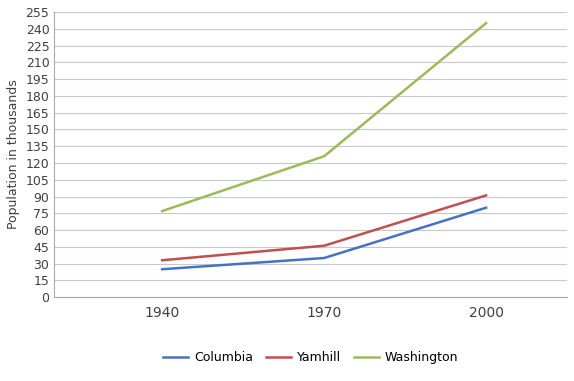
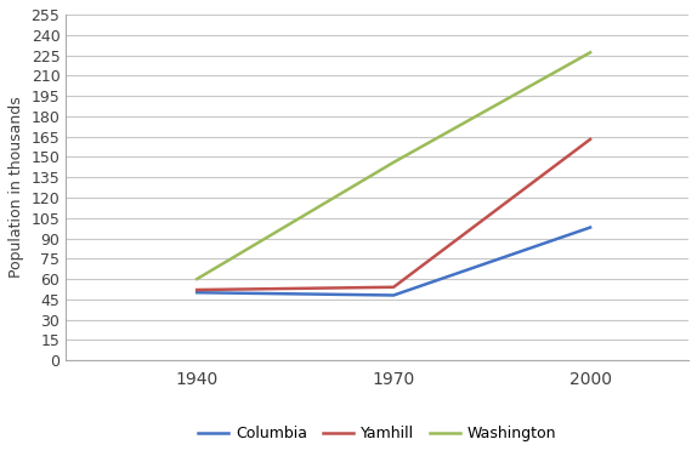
Columbia/1940: 25 -> 50
Yamhill/1940: 33 -> 52
Washington/1940: 77 -> 60
Columbia/1970: 35 -> 48
Yamhill/1970: 46 -> 54
Washington/1970: 126 -> 146
Columbia/2000: 80 -> 98
Yamhill/2000: 91 -> 163
Washington/2000: 245 -> 227
